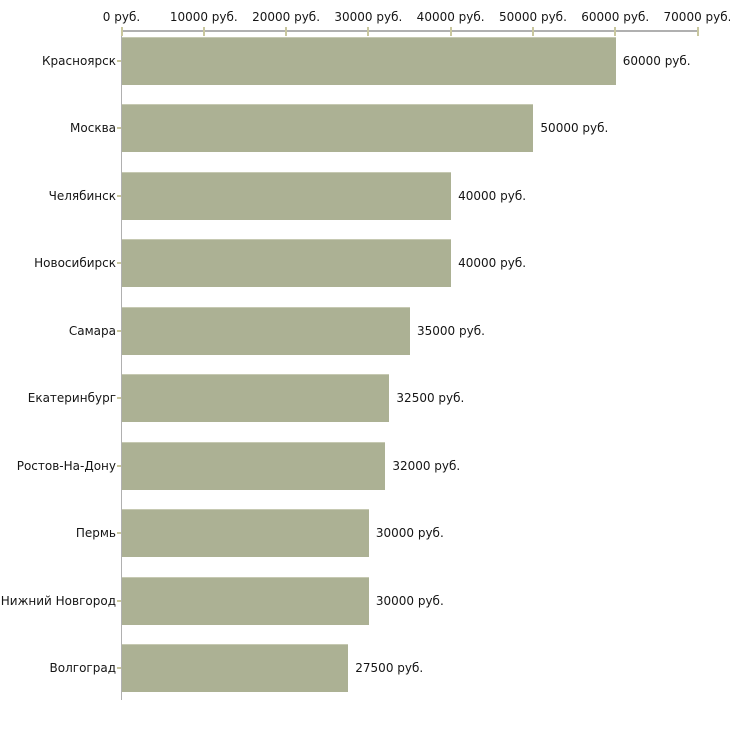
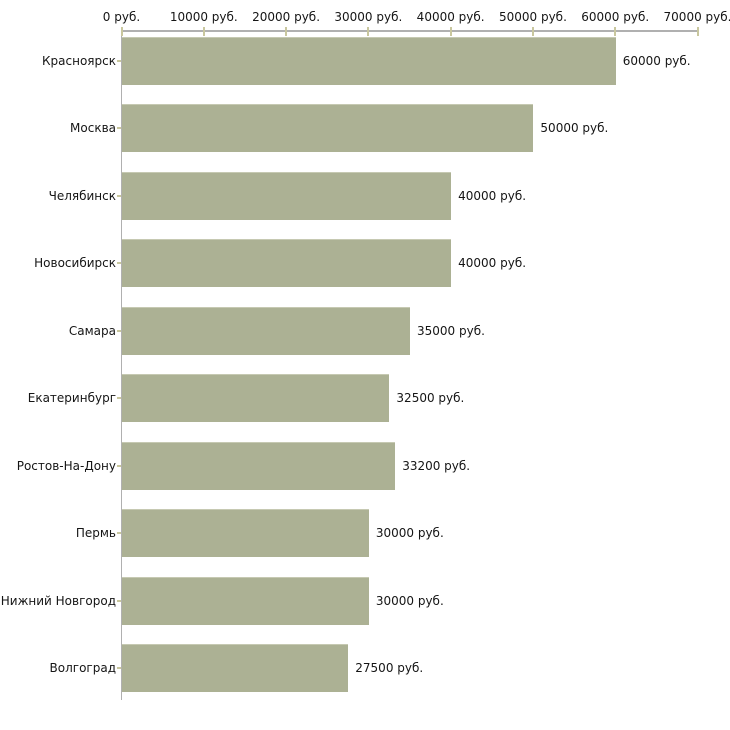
Ростов-На-Дону: 32000 -> 33200
